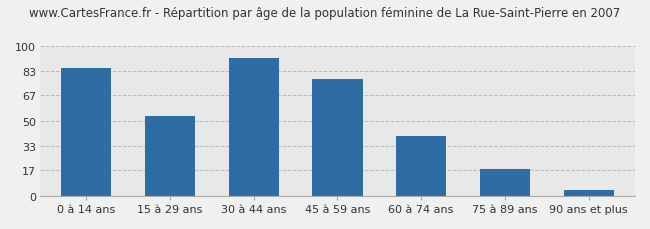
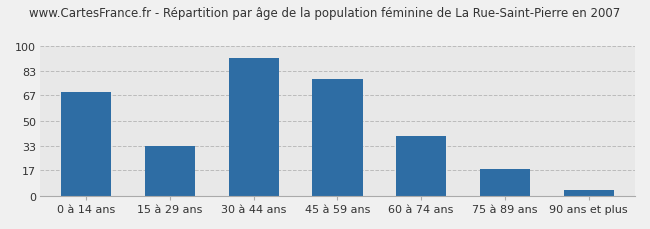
0 à 14 ans: 85 -> 69
15 à 29 ans: 53 -> 33
